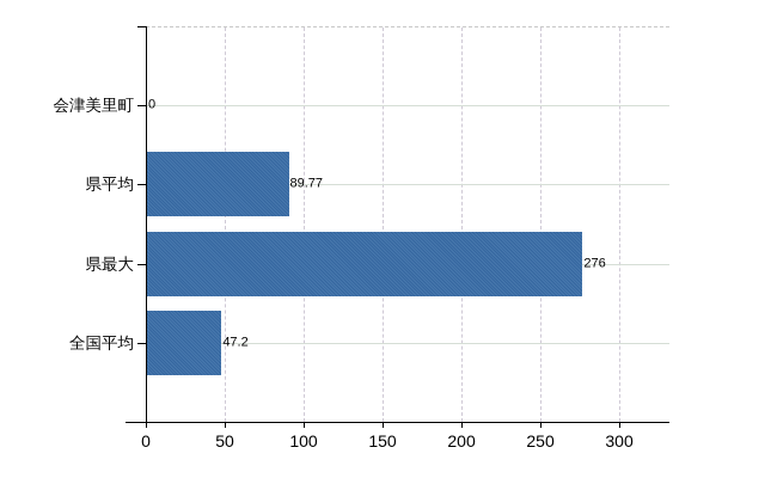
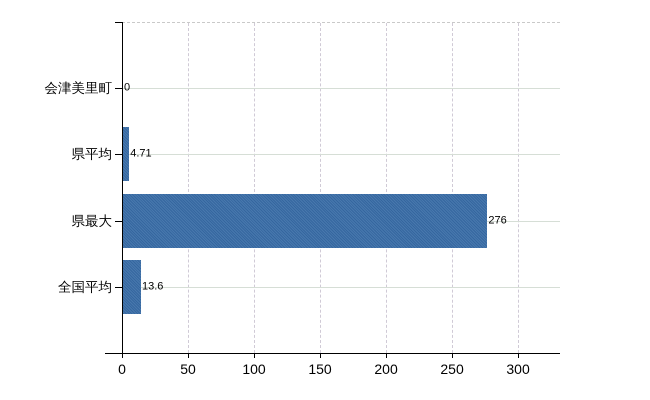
県平均: 89.77 -> 4.71
全国平均: 47.2 -> 13.6
